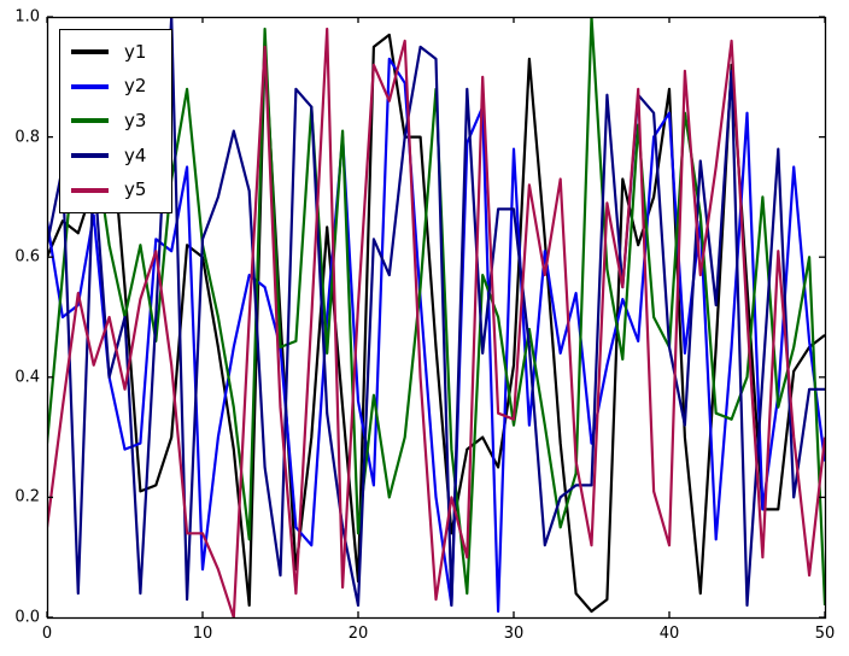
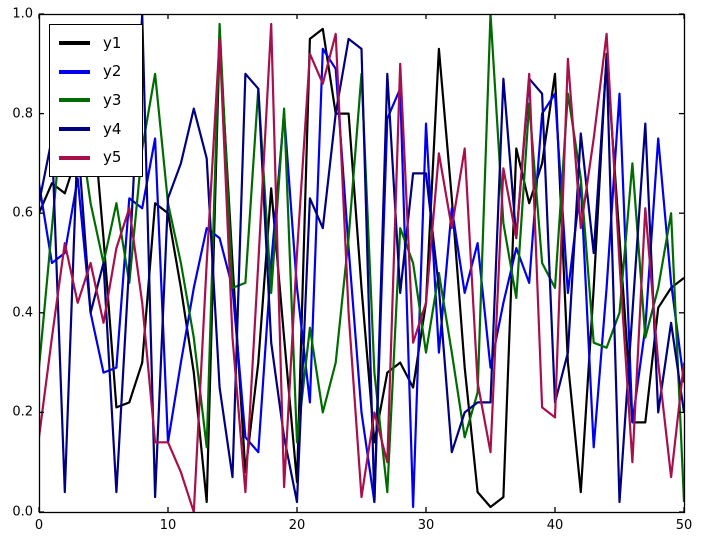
y2/10: 0.08 -> 0.14
y2/20: 0.36 -> 0.45
y5/30: 0.33 -> 0.42
y4/40: 0.45 -> 0.22
y5/40: 0.12 -> 0.19
y4/50: 0.38 -> 0.20
